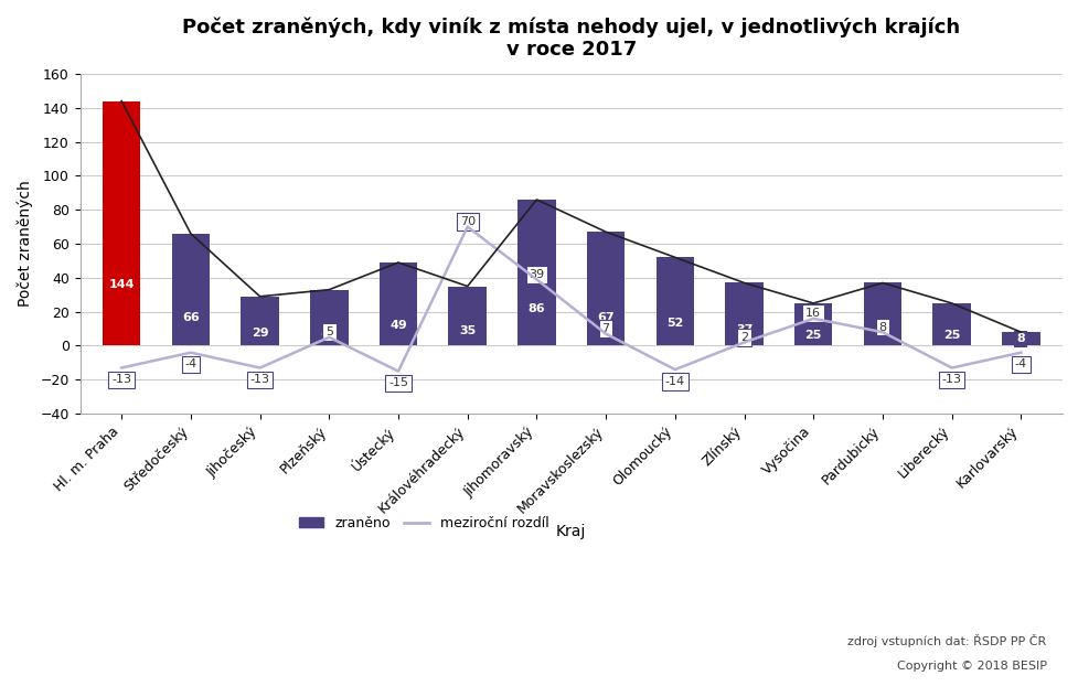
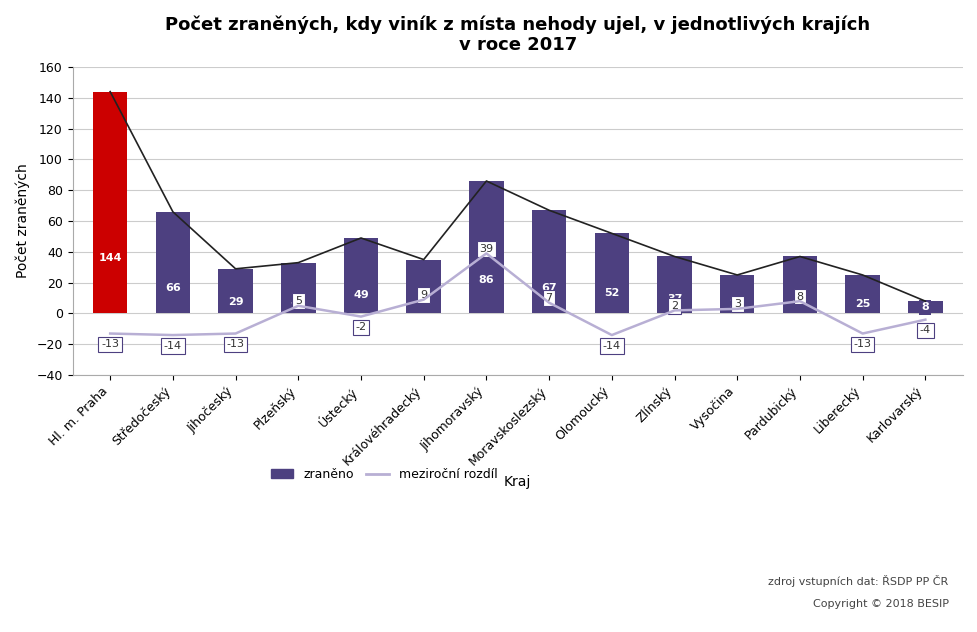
meziroční rozdíl/Středočeský: -4 -> -14
meziroční rozdíl/Ústecký: -15 -> -2
meziroční rozdíl/Královéhradecký: 70 -> 9
meziroční rozdíl/Vysočina: 16 -> 3
